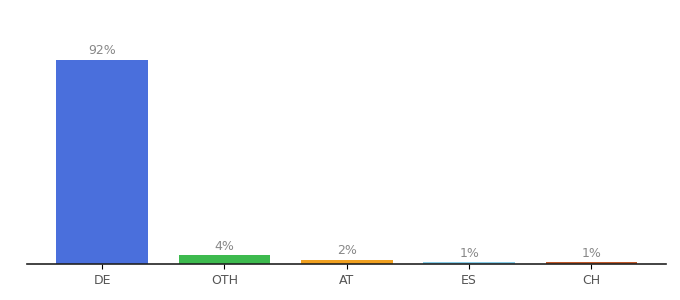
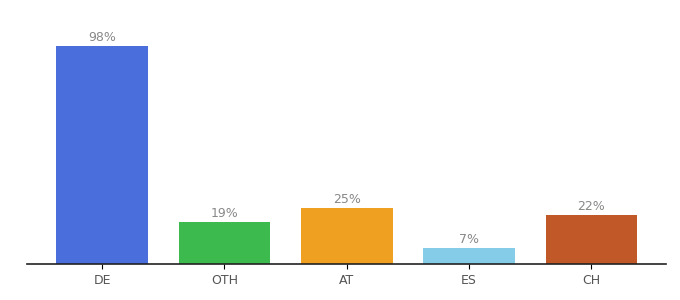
DE: 92% -> 98%
OTH: 4% -> 19%
AT: 2% -> 25%
ES: 1% -> 7%
CH: 1% -> 22%
